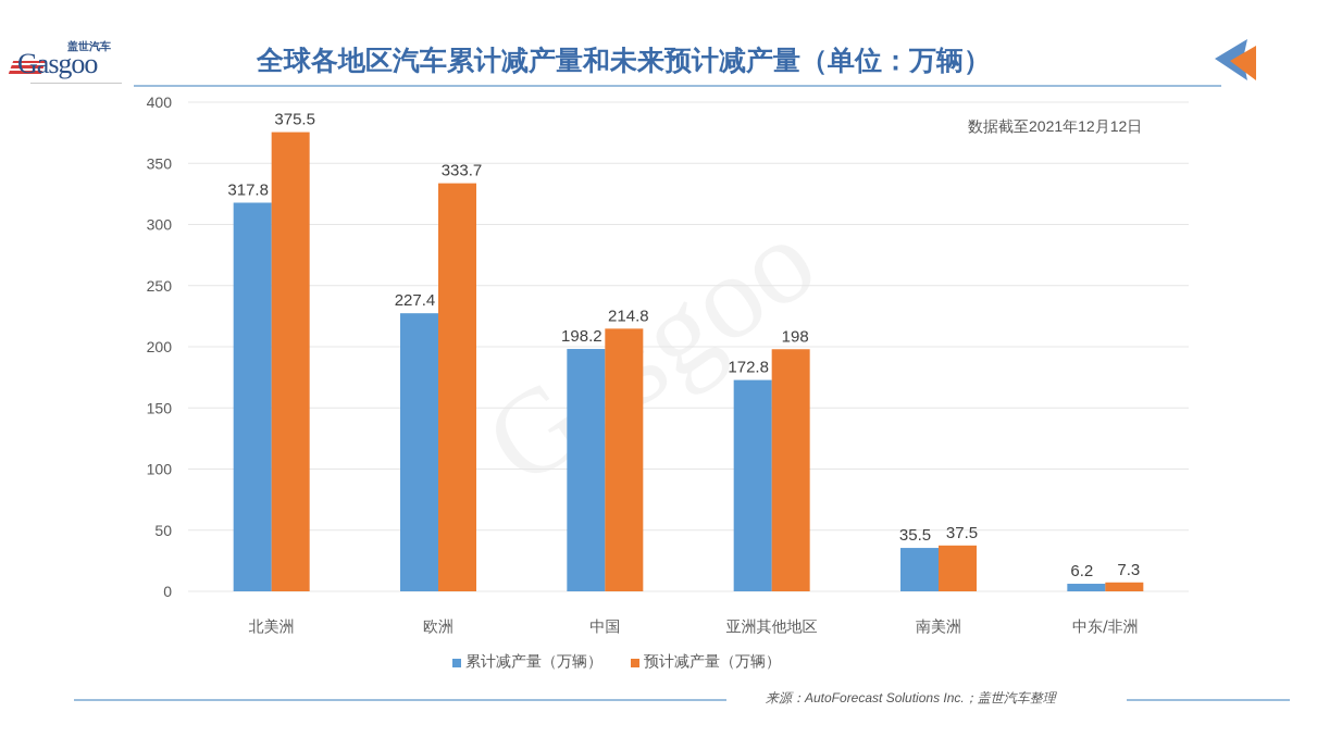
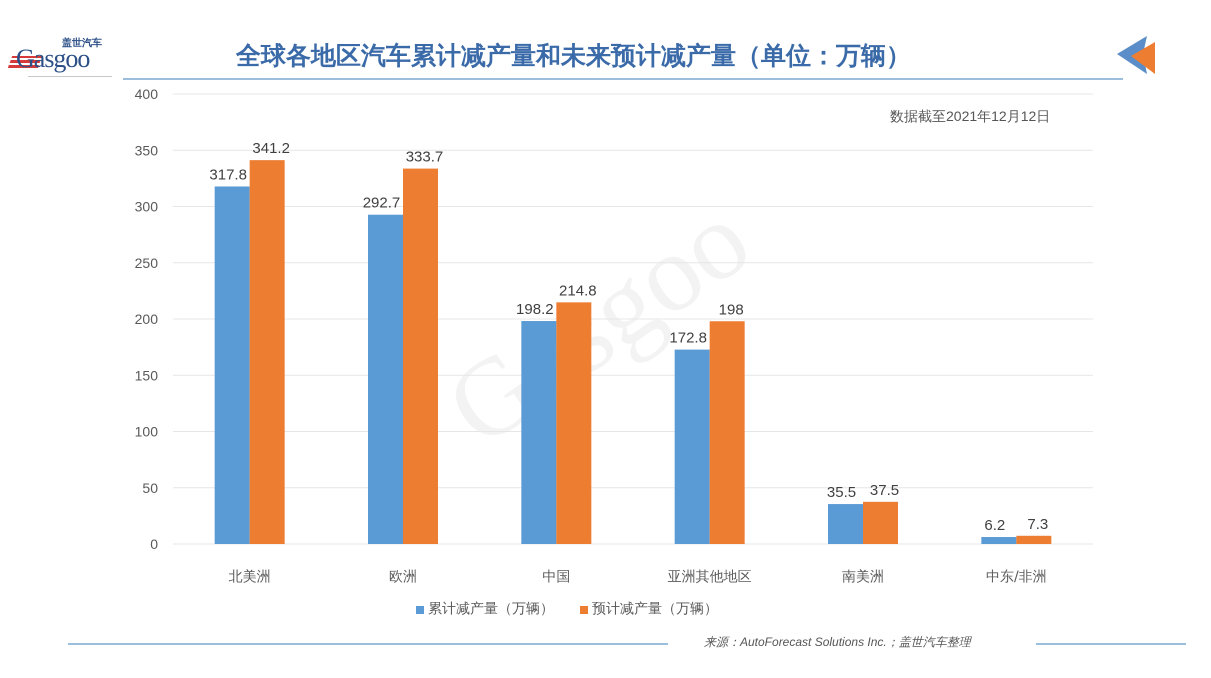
预计减产量（万辆）/北美洲: 375.5 -> 341.2
累计减产量（万辆）/欧洲: 227.4 -> 292.7
